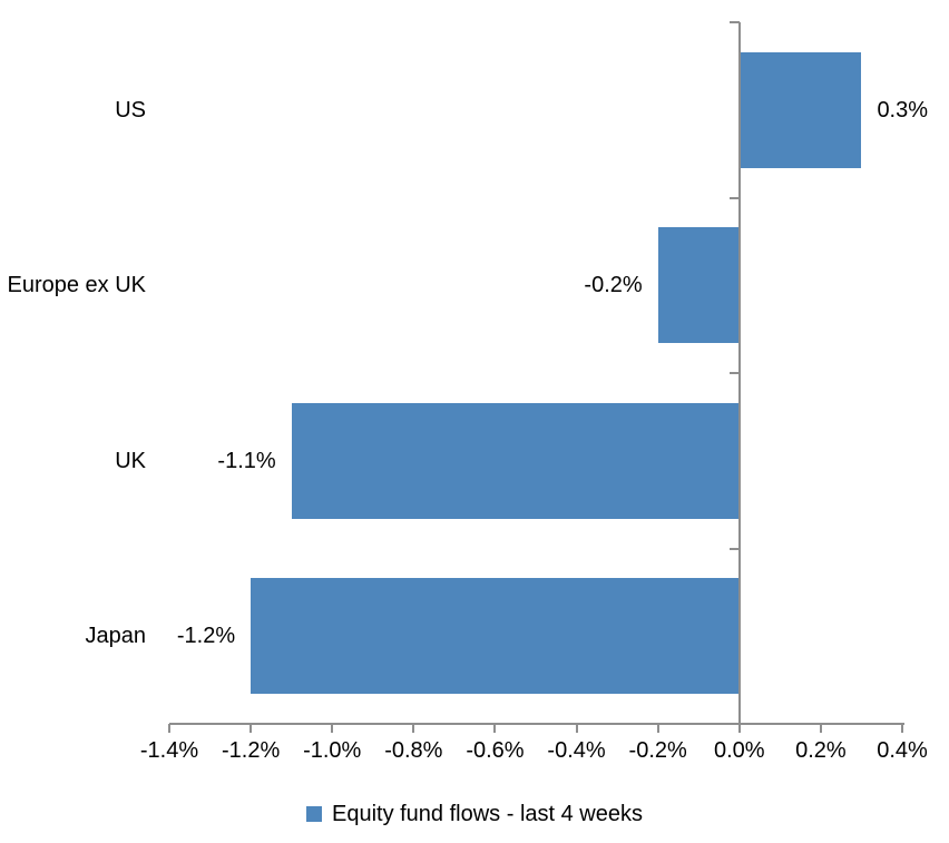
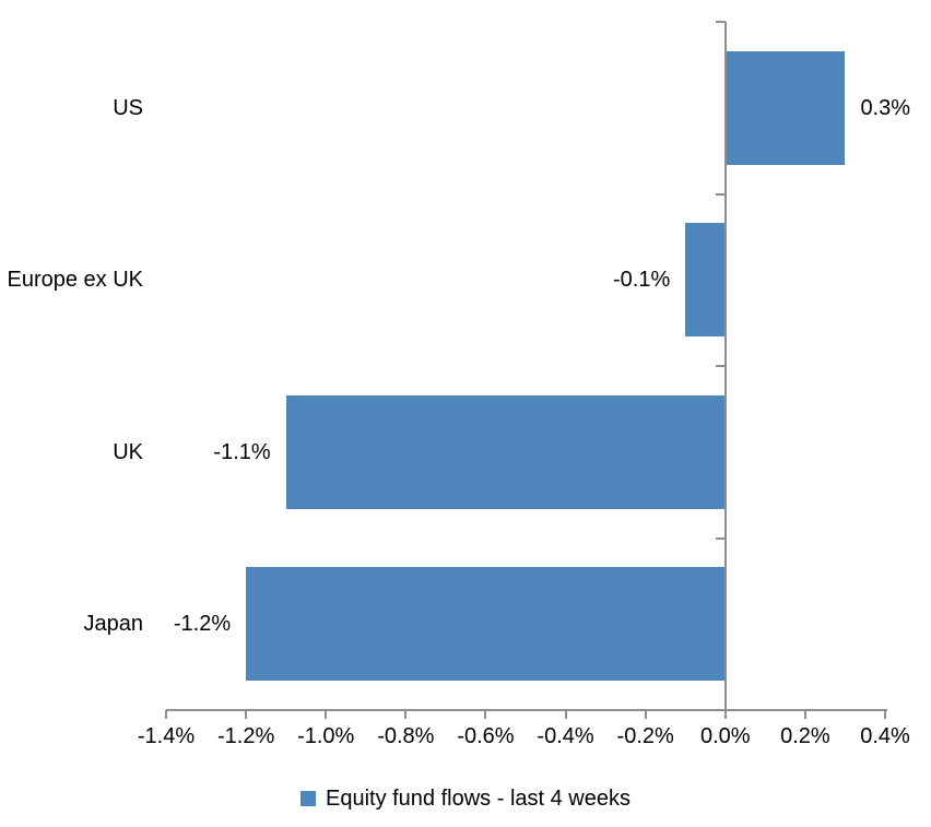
Europe ex UK: -0.2% -> -0.1%
